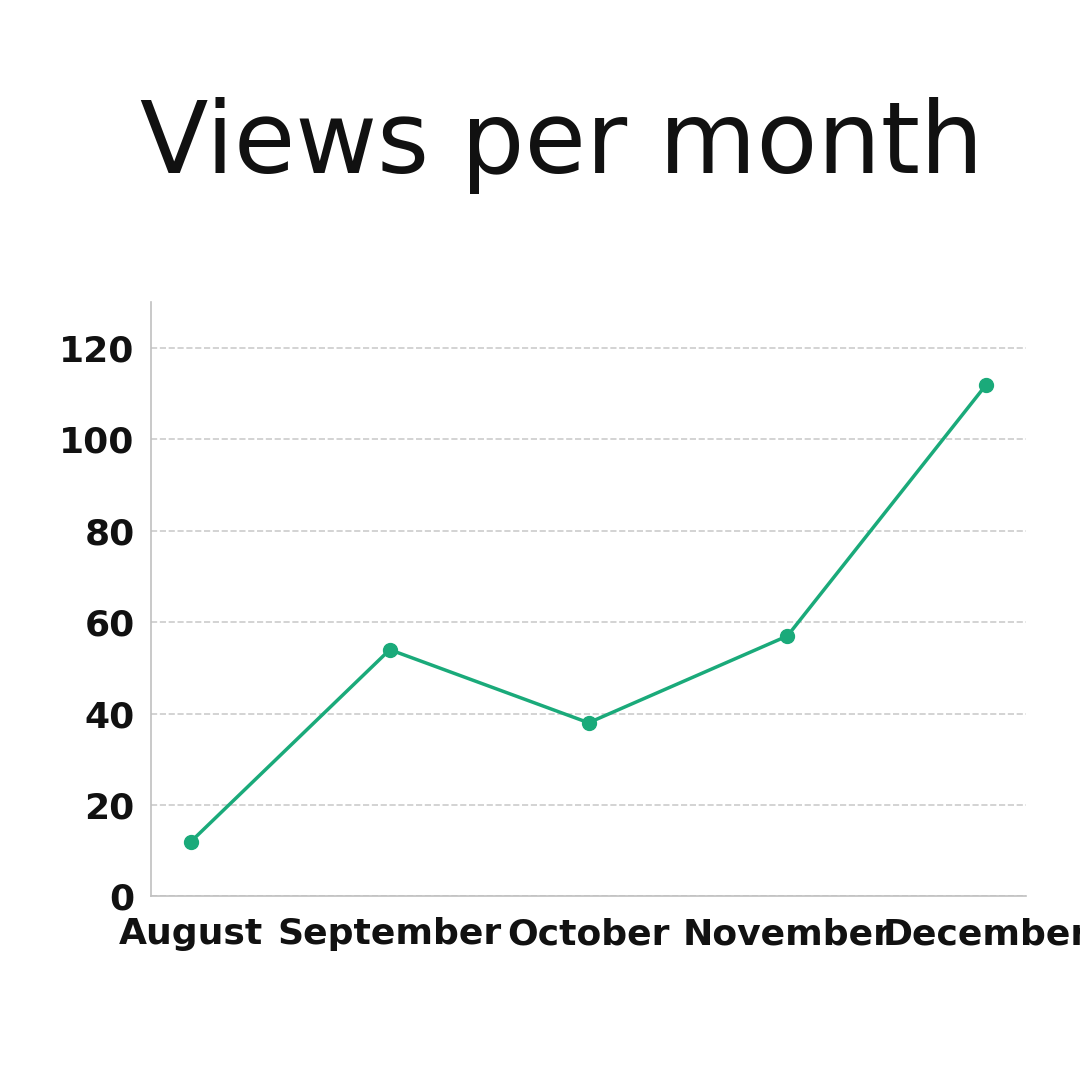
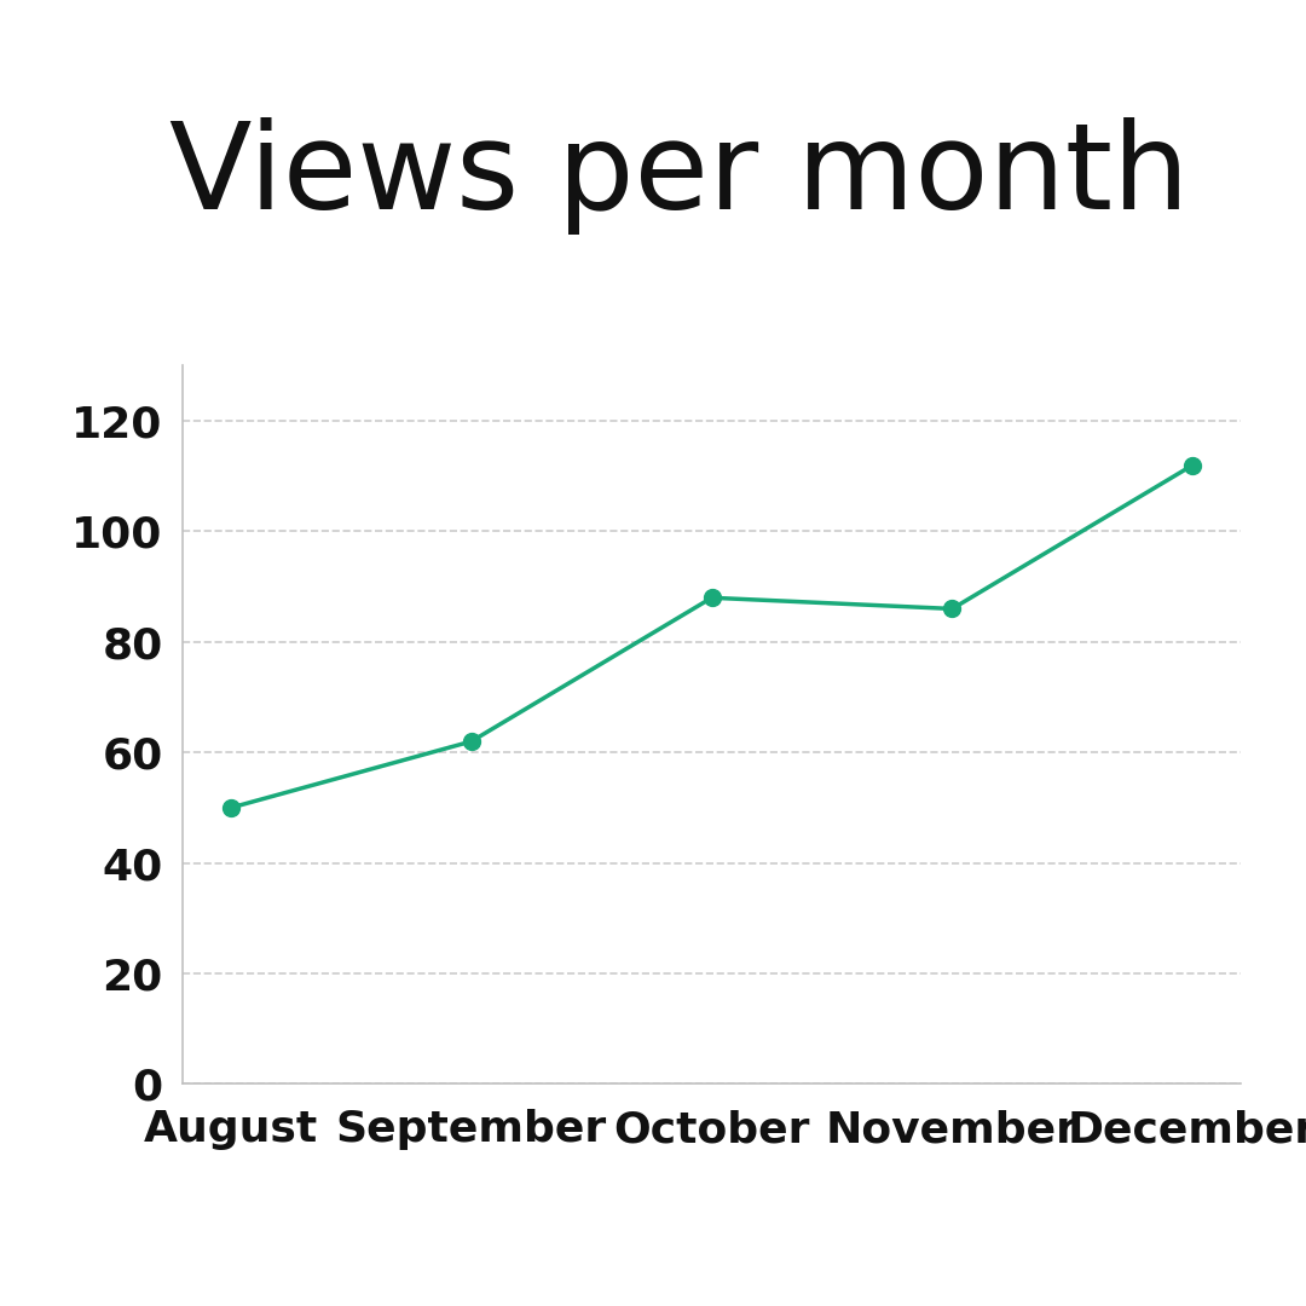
August: 12 -> 50
September: 54 -> 62
October: 38 -> 88
November: 57 -> 86
